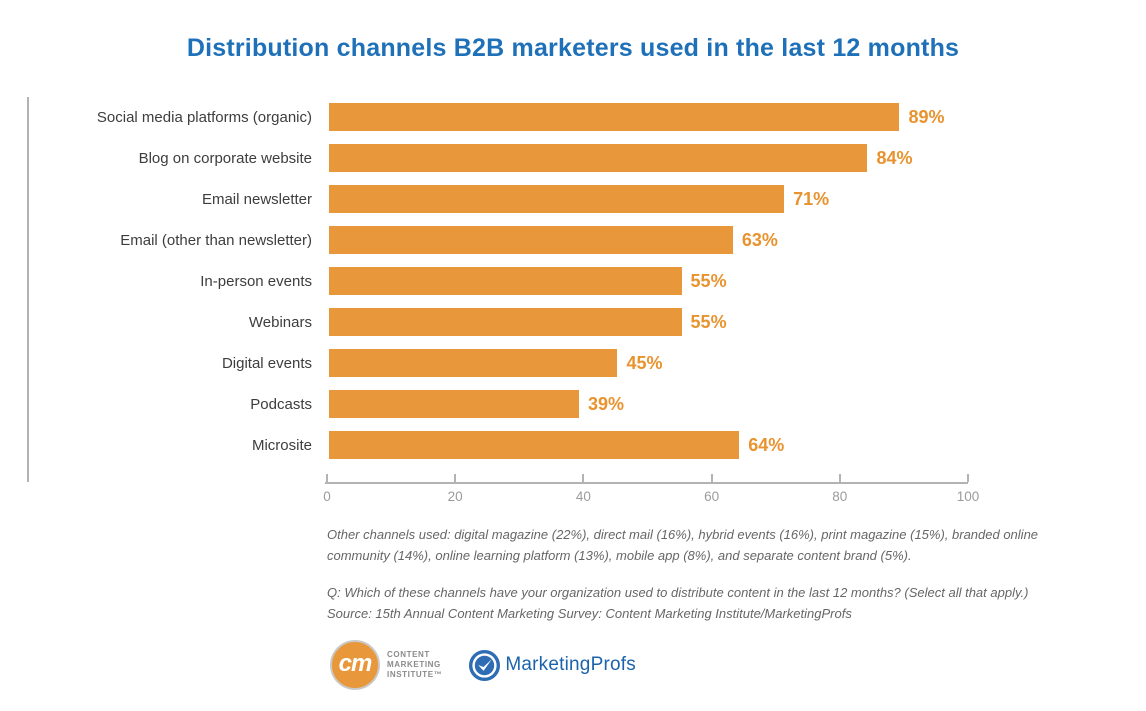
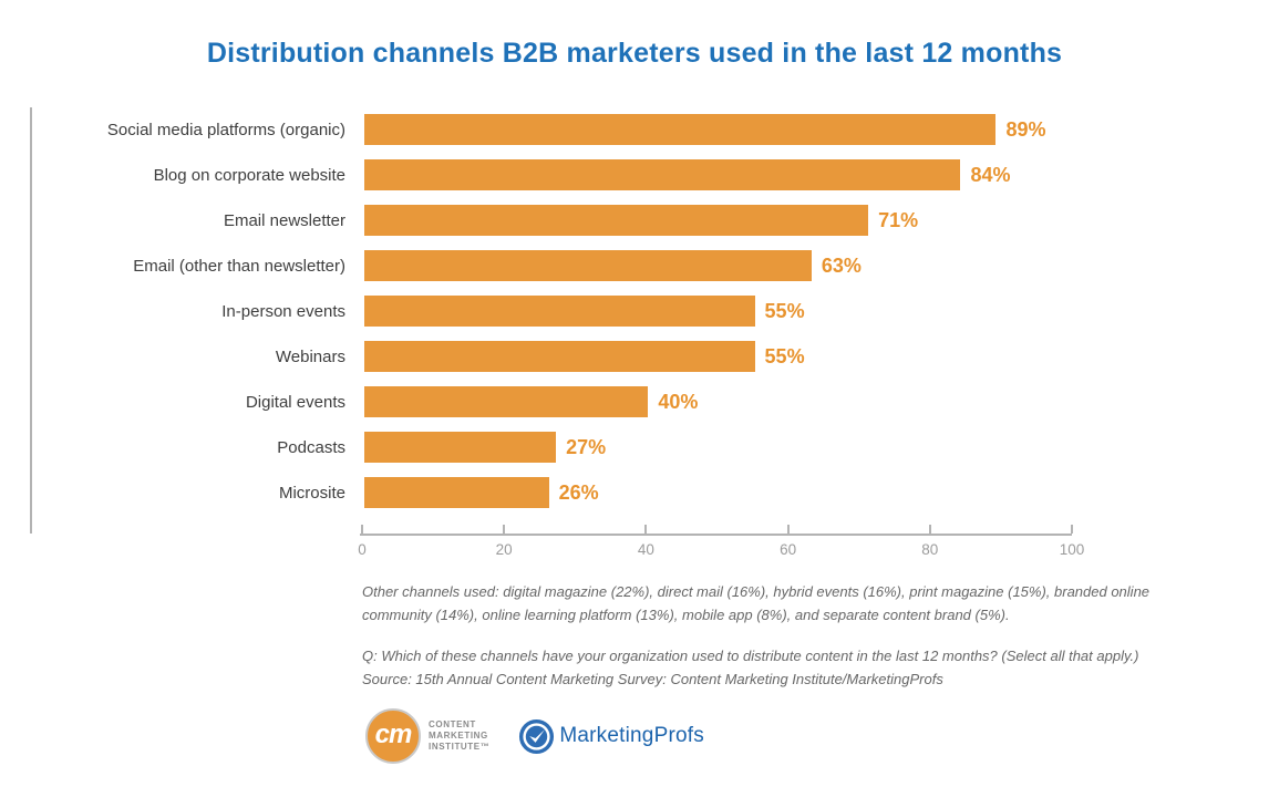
Digital events: 45% -> 40%
Podcasts: 39% -> 27%
Microsite: 64% -> 26%
